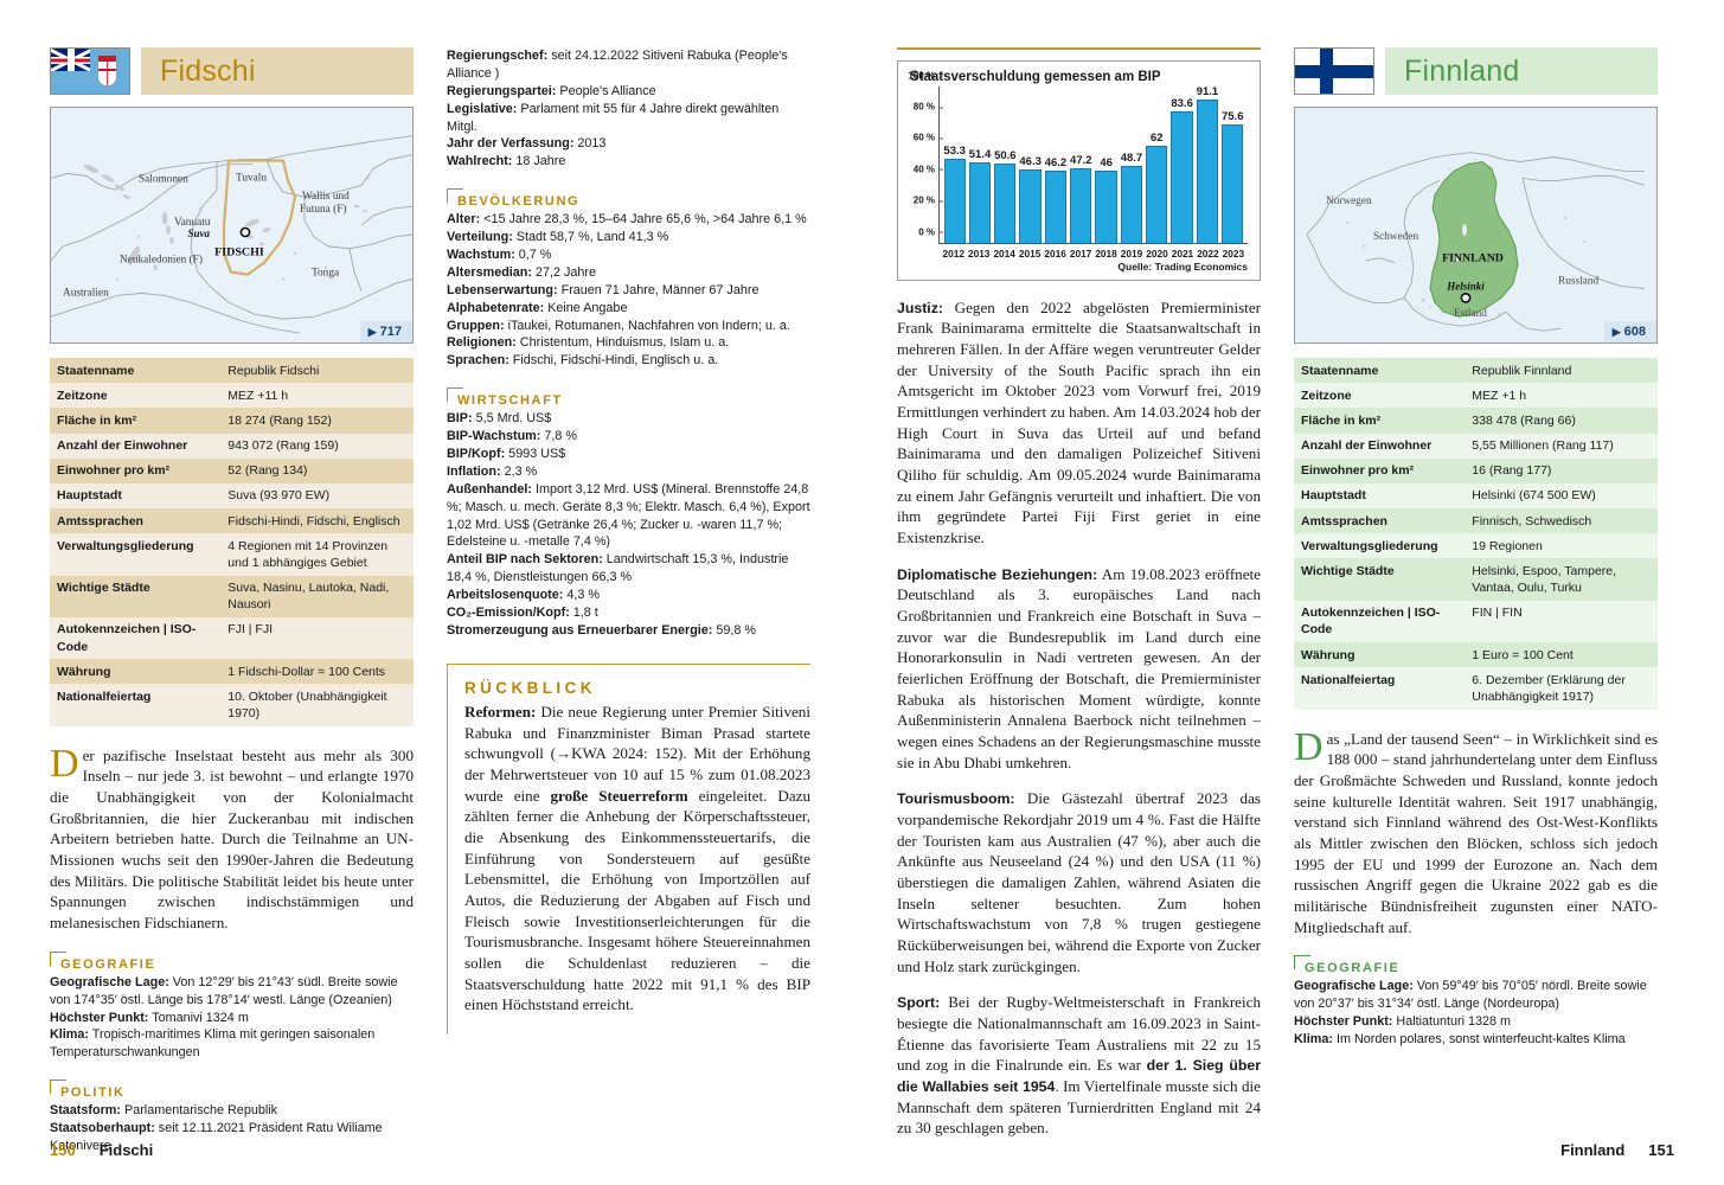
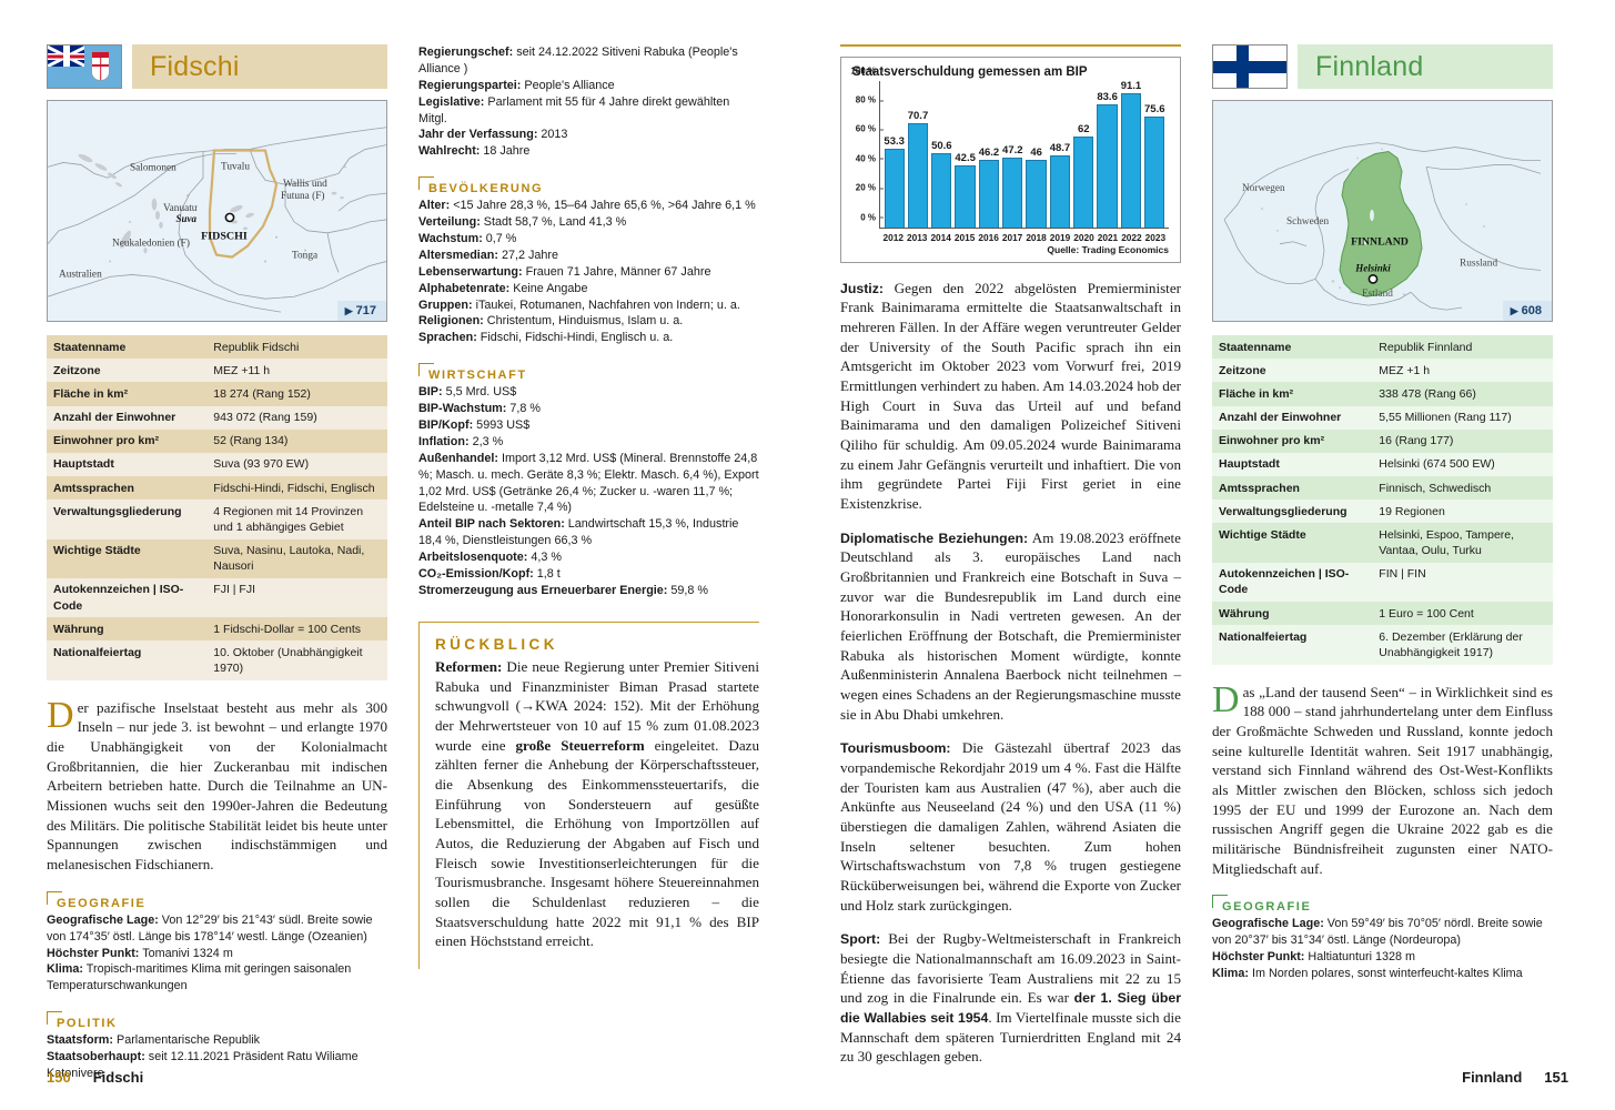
2013: 51.4 -> 70.7
2015: 46.3 -> 42.5
